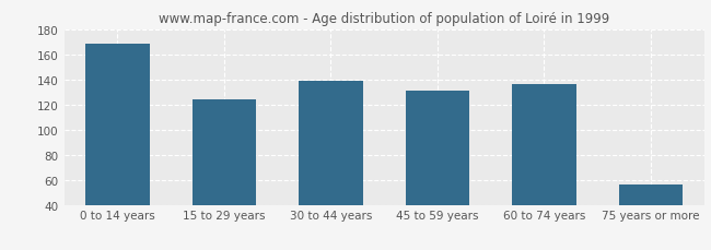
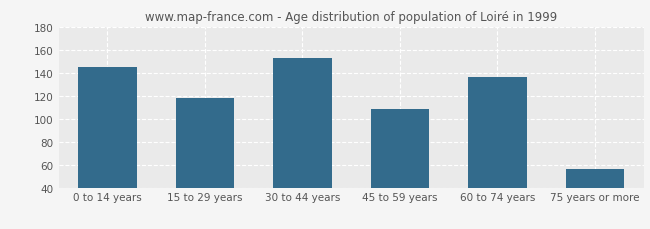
0 to 14 years: 168 -> 145
15 to 29 years: 124 -> 118
30 to 44 years: 139 -> 153
45 to 59 years: 131 -> 108
